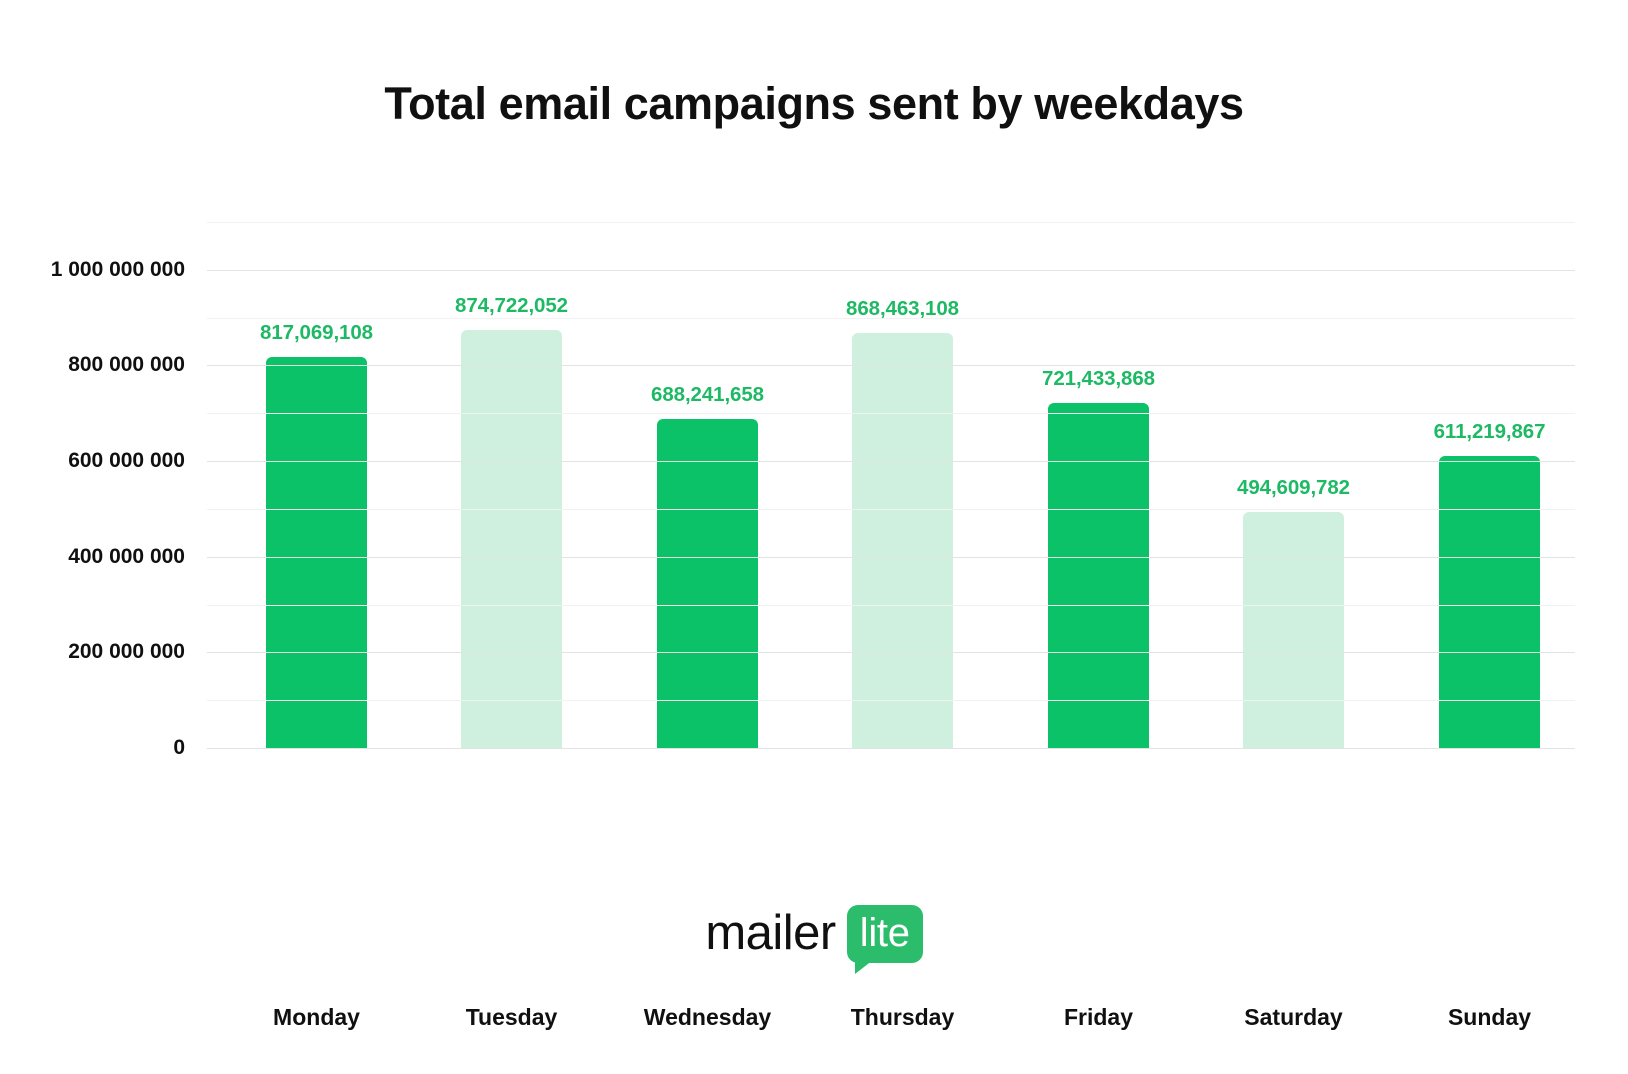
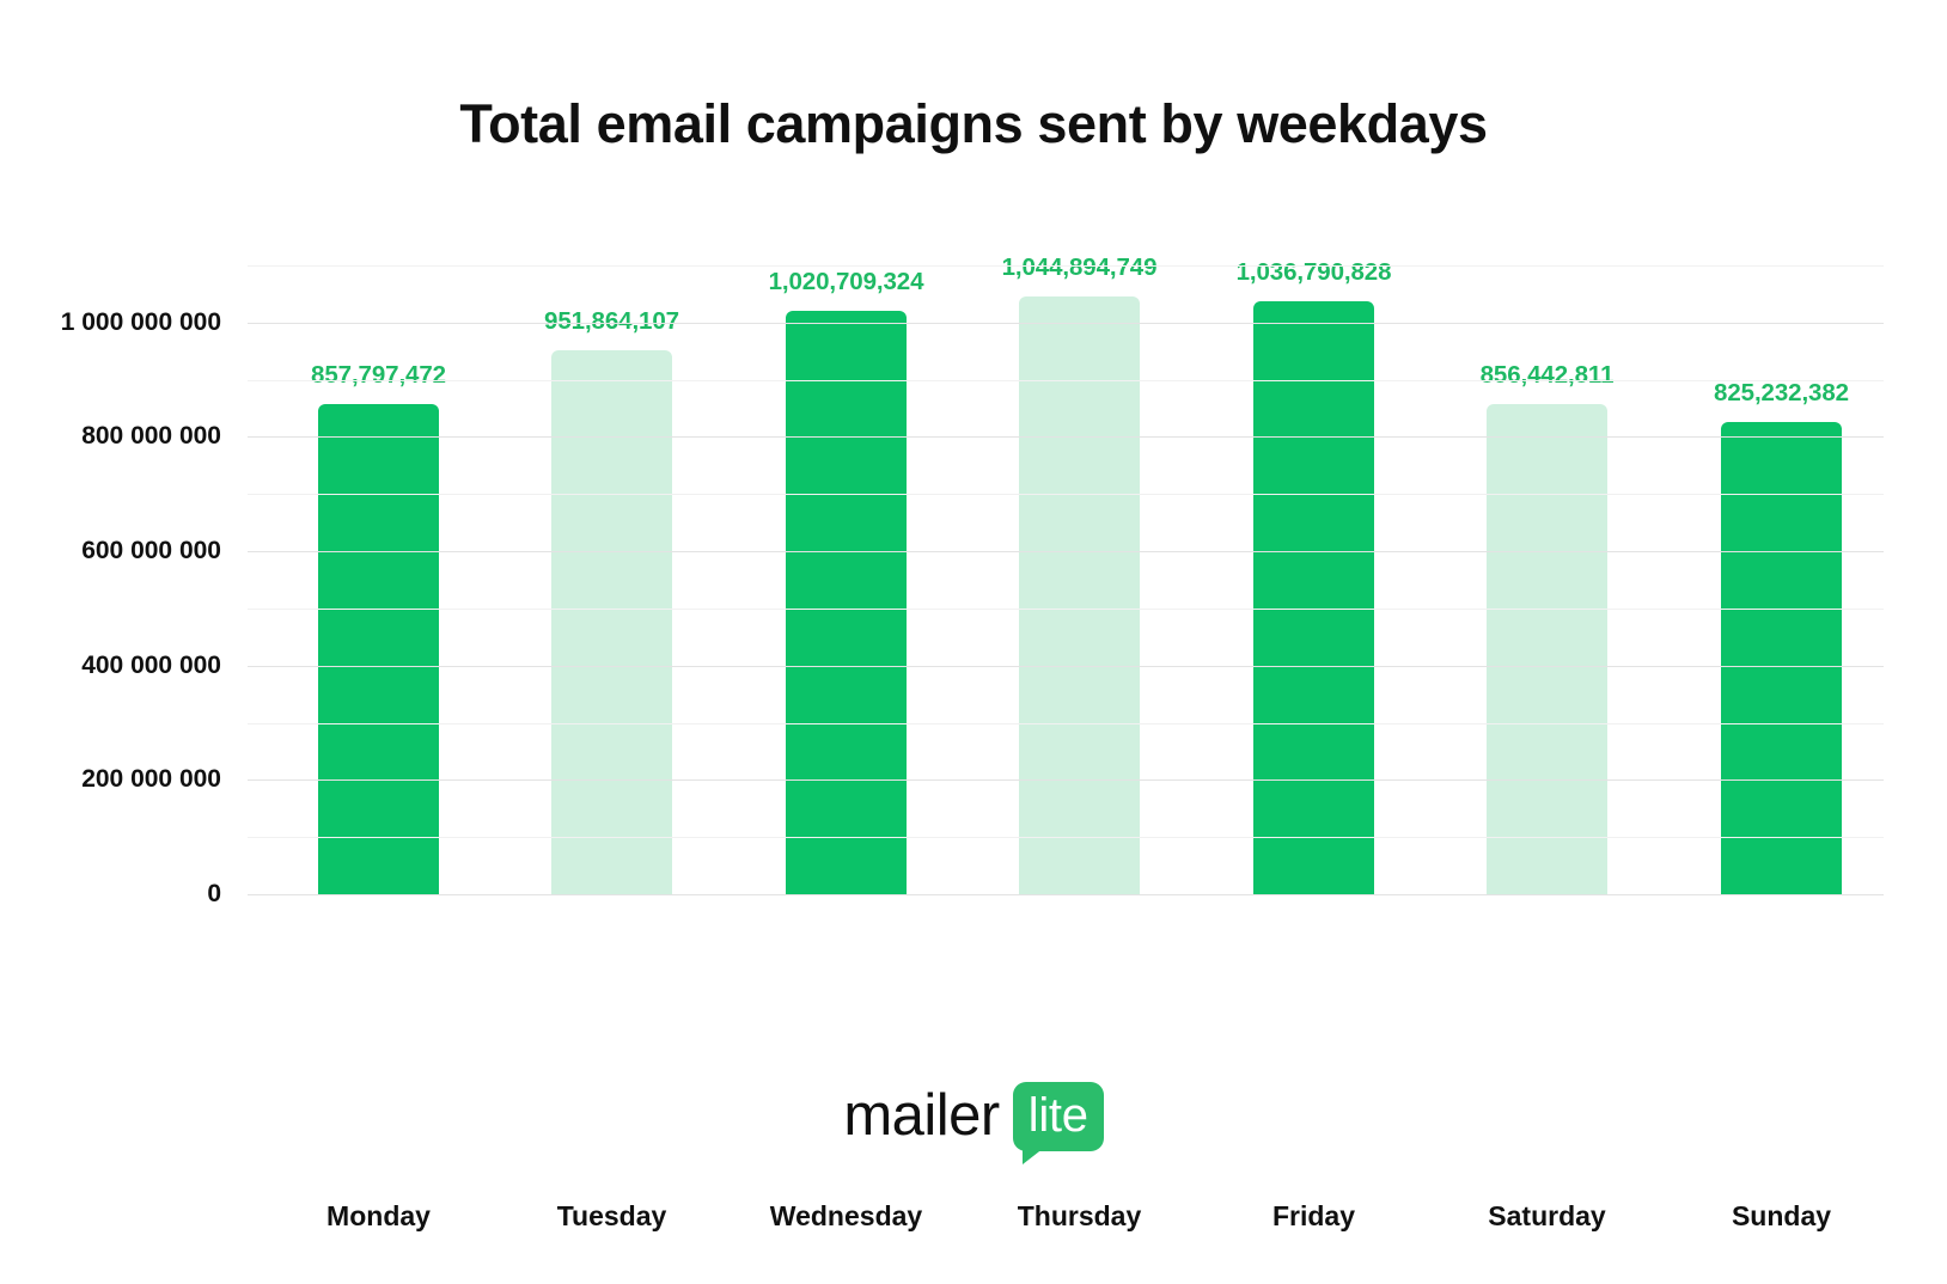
Monday: 817,069,108 -> 857,797,472
Tuesday: 874,722,052 -> 951,864,107
Wednesday: 688,241,658 -> 1,020,709,324
Thursday: 868,463,108 -> 1,044,894,749
Friday: 721,433,868 -> 1,036,790,828
Saturday: 494,609,782 -> 856,442,811
Sunday: 611,219,867 -> 825,232,382
